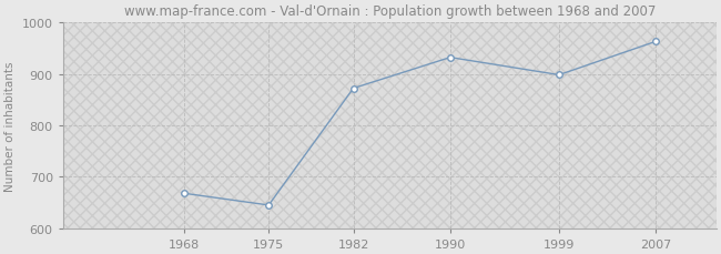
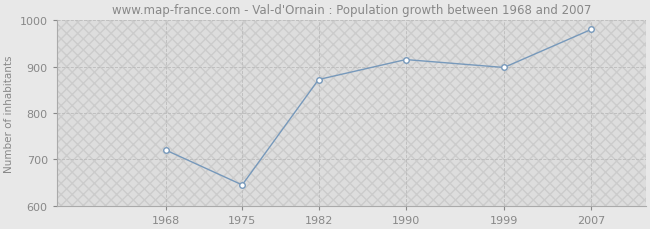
1968: 668 -> 720
1990: 932 -> 915
2007: 963 -> 980
